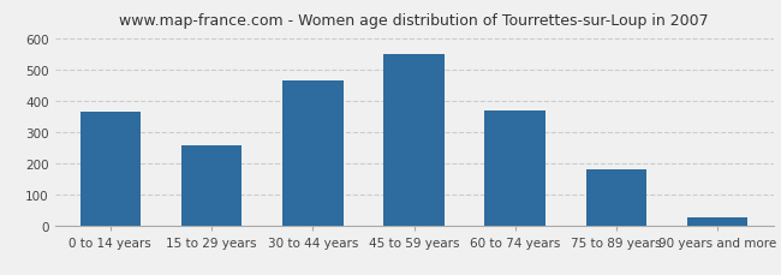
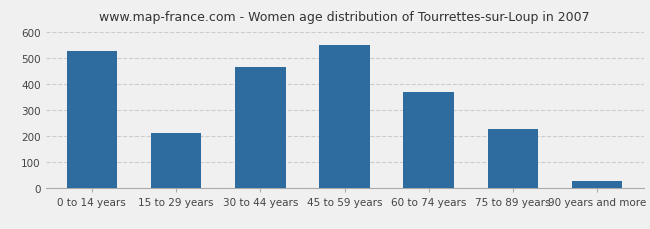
0 to 14 years: 365 -> 525
15 to 29 years: 258 -> 210
75 to 89 years: 181 -> 225
